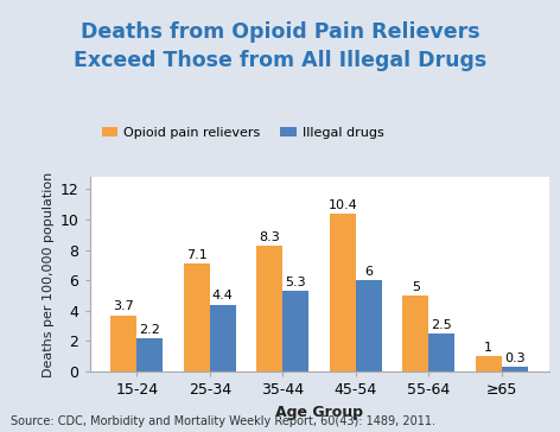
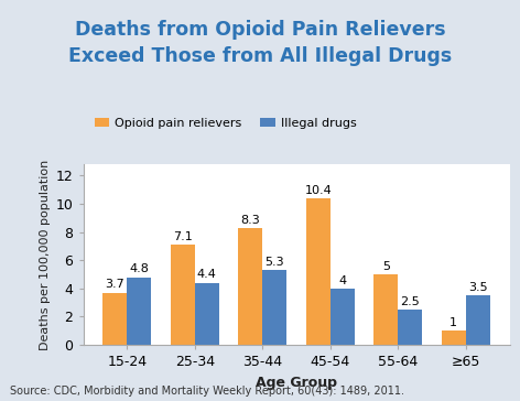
Illegal drugs/15-24: 2.2 -> 4.8
Illegal drugs/45-54: 6 -> 4
Illegal drugs/≥65: 0.3 -> 3.5
